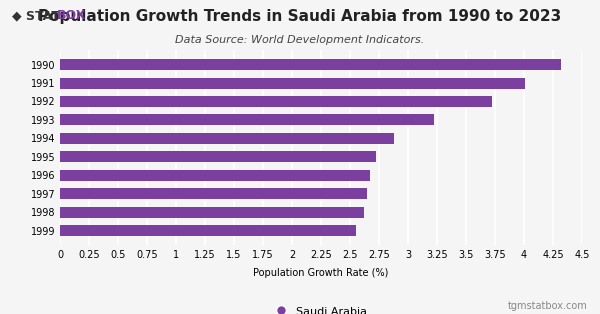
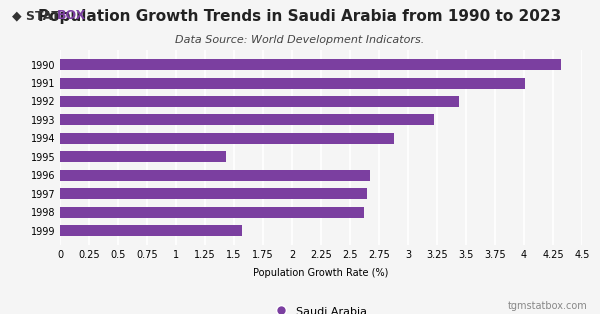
1992: 3.72 -> 3.44
1995: 2.72 -> 1.43
1999: 2.55 -> 1.57
